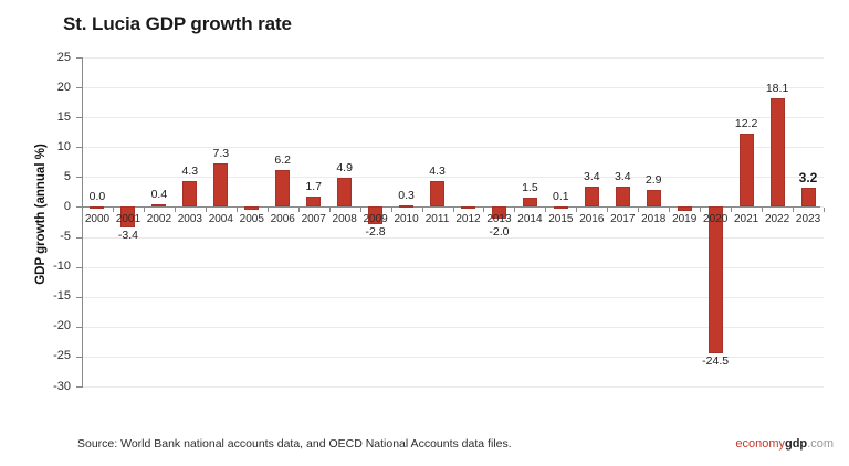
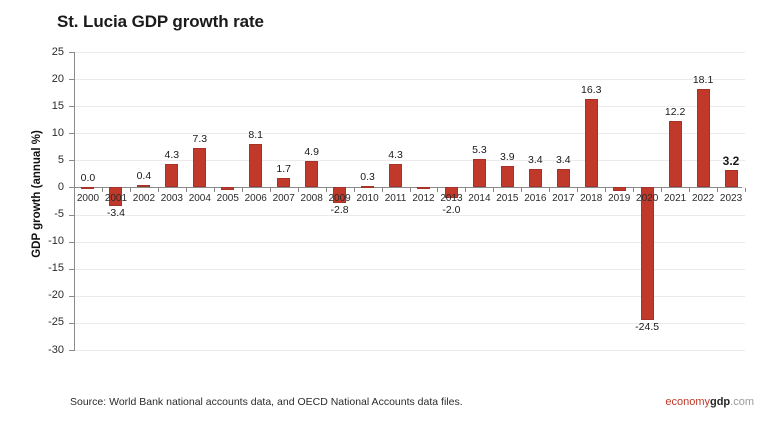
2006: 6.2 -> 8.1
2014: 1.5 -> 5.3
2015: 0.1 -> 3.9
2018: 2.9 -> 16.3
